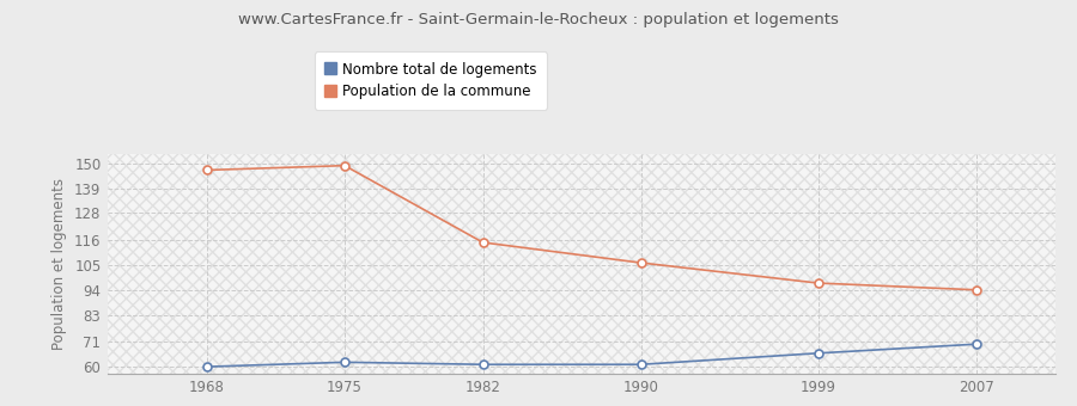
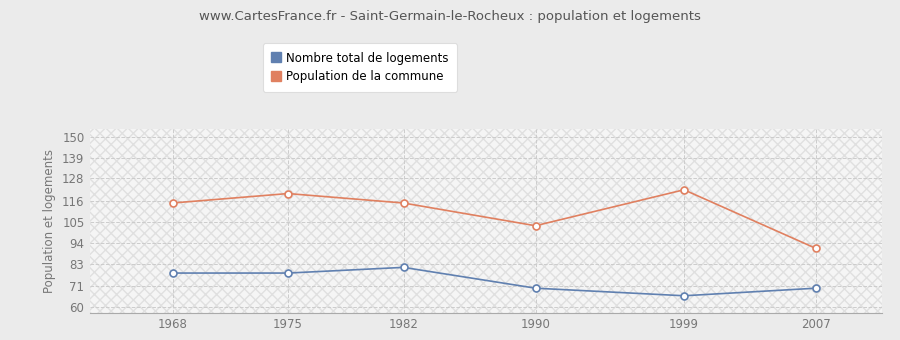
Nombre total de logements/1968: 60 -> 78
Population de la commune/1968: 147 -> 115
Nombre total de logements/1975: 62 -> 78
Population de la commune/1975: 149 -> 120
Nombre total de logements/1982: 61 -> 81
Nombre total de logements/1990: 61 -> 70
Population de la commune/1990: 106 -> 103
Population de la commune/1999: 97 -> 122
Population de la commune/2007: 94 -> 91
